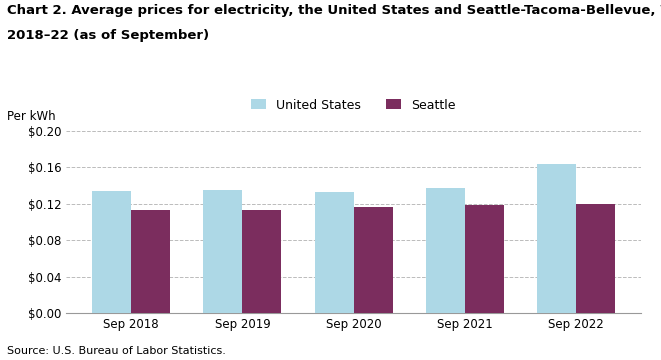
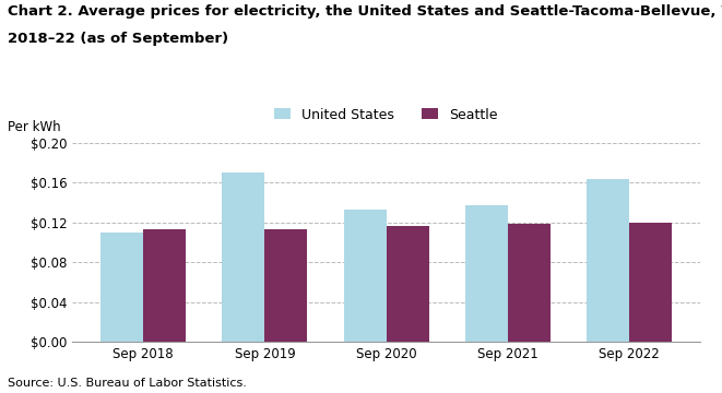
United States/Sep 2018: $0.134 -> $0.110
United States/Sep 2019: $0.135 -> $0.170
